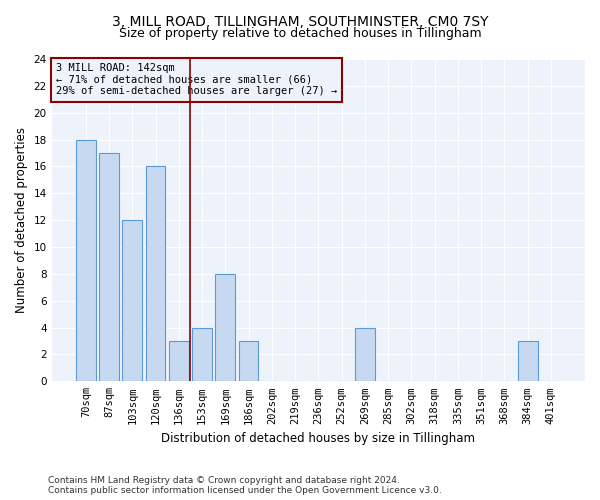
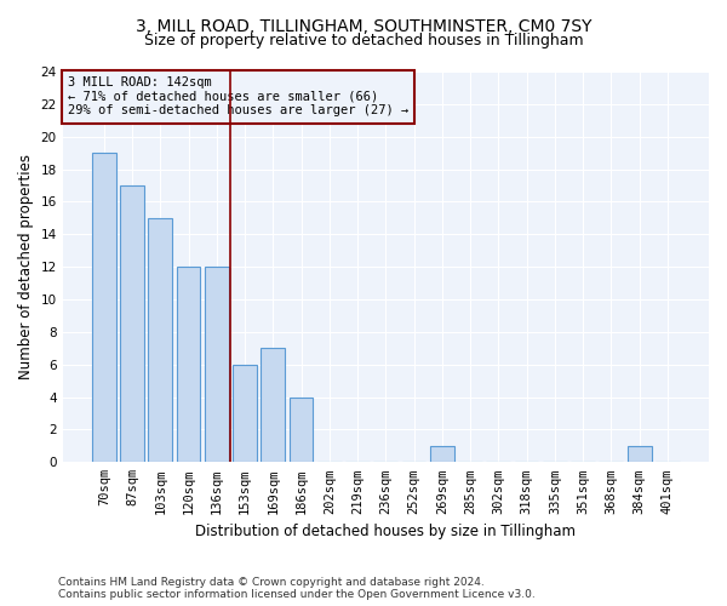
70sqm: 18 -> 19
103sqm: 12 -> 15
120sqm: 16 -> 12
136sqm: 3 -> 12
153sqm: 4 -> 6
169sqm: 8 -> 7
186sqm: 3 -> 4
269sqm: 4 -> 1
384sqm: 3 -> 1
